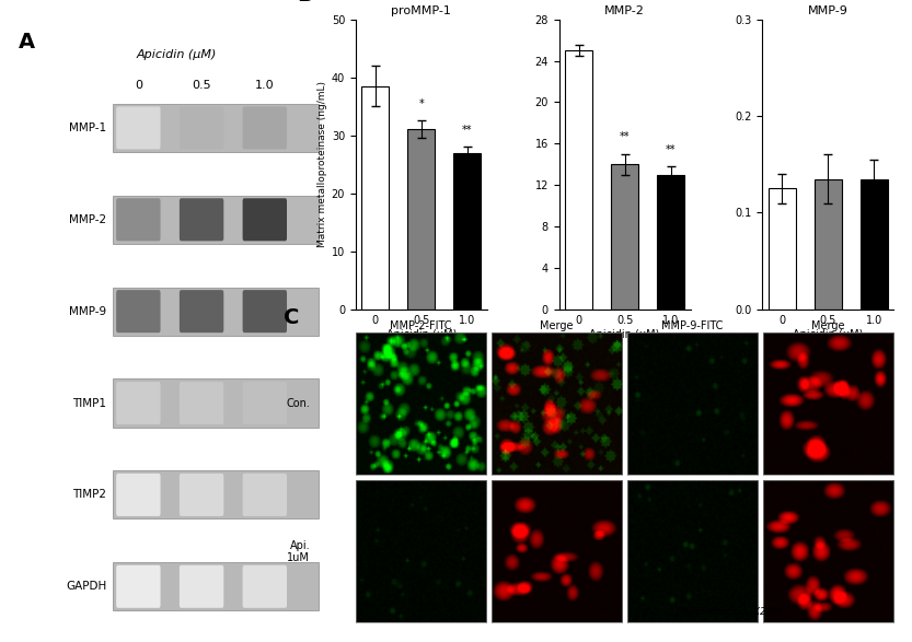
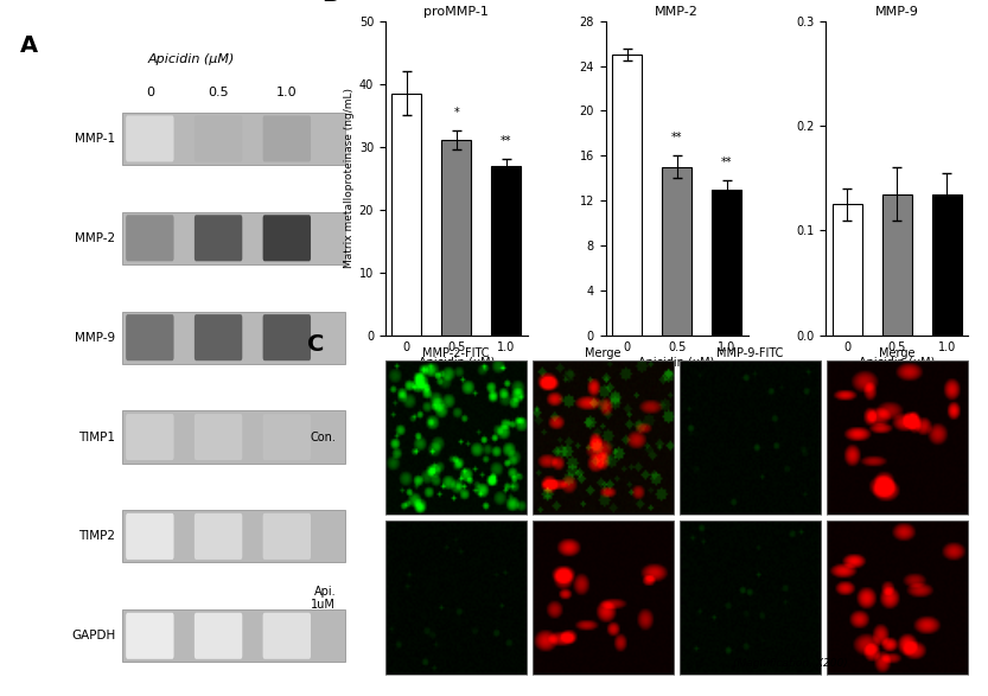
MMP-2/0.5: 14 -> 15
